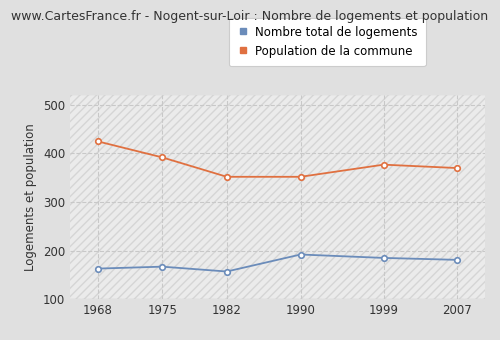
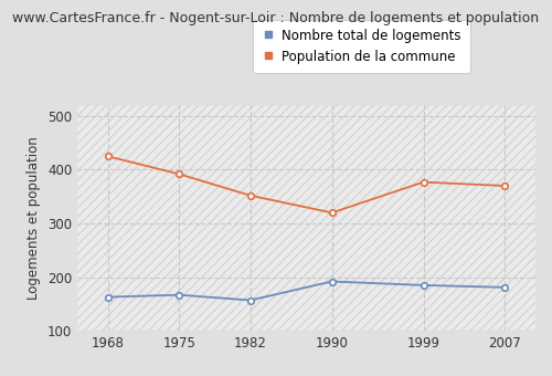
Population de la commune/1990: 352 -> 320
